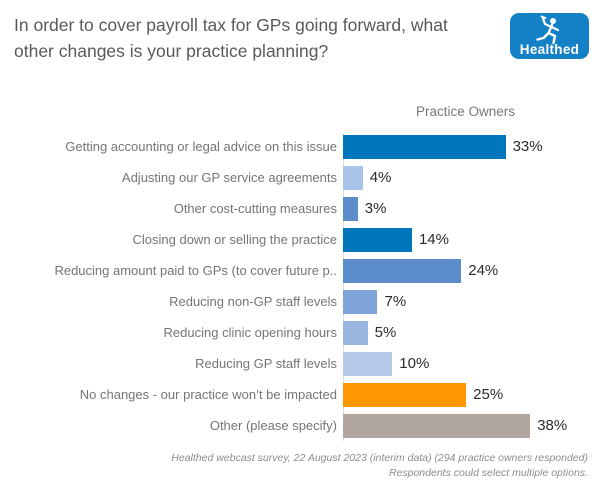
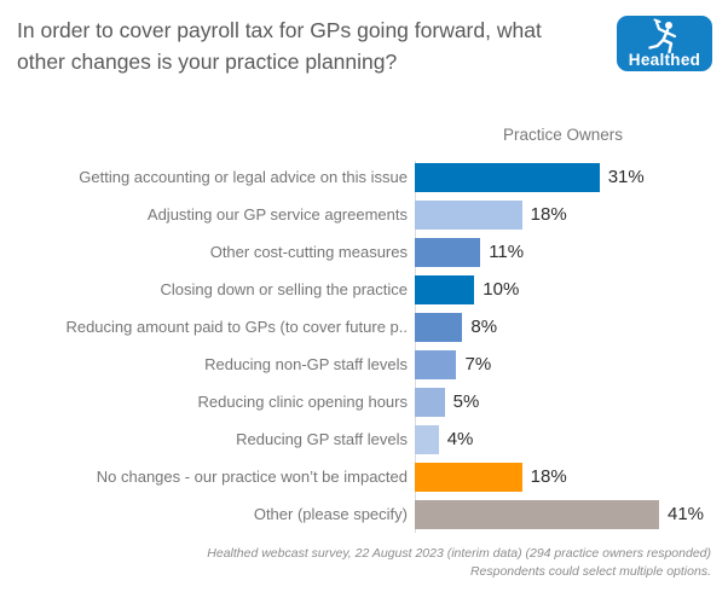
Getting accounting or legal advice on this issue: 33% -> 31%
Adjusting our GP service agreements: 4% -> 18%
Other cost-cutting measures: 3% -> 11%
Closing down or selling the practice: 14% -> 10%
Reducing amount paid to GPs (to cover future p..: 24% -> 8%
Reducing GP staff levels: 10% -> 4%
No changes - our practice won’t be impacted: 25% -> 18%
Other (please specify): 38% -> 41%
